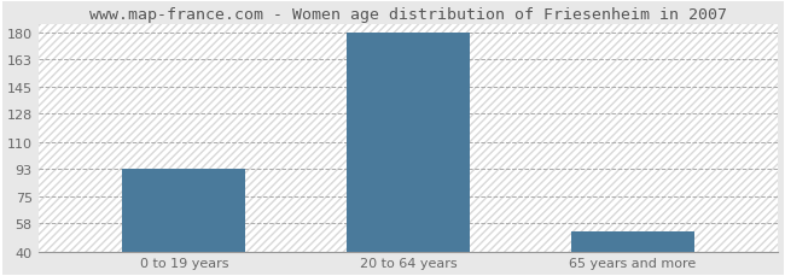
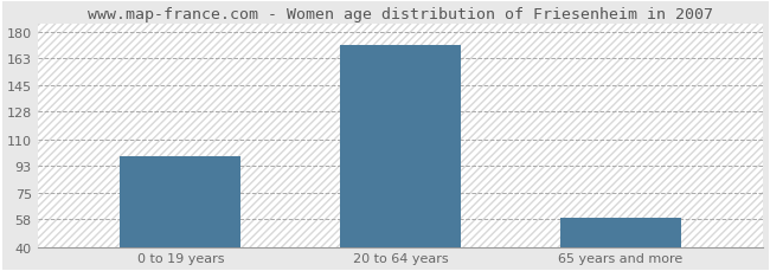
0 to 19 years: 93 -> 99
20 to 64 years: 180 -> 171
65 years and more: 53 -> 59
